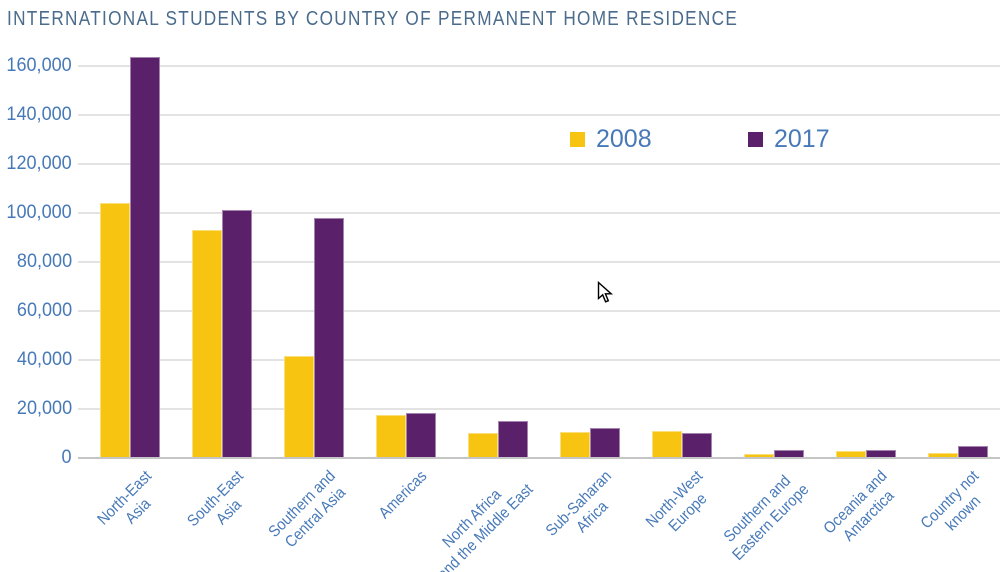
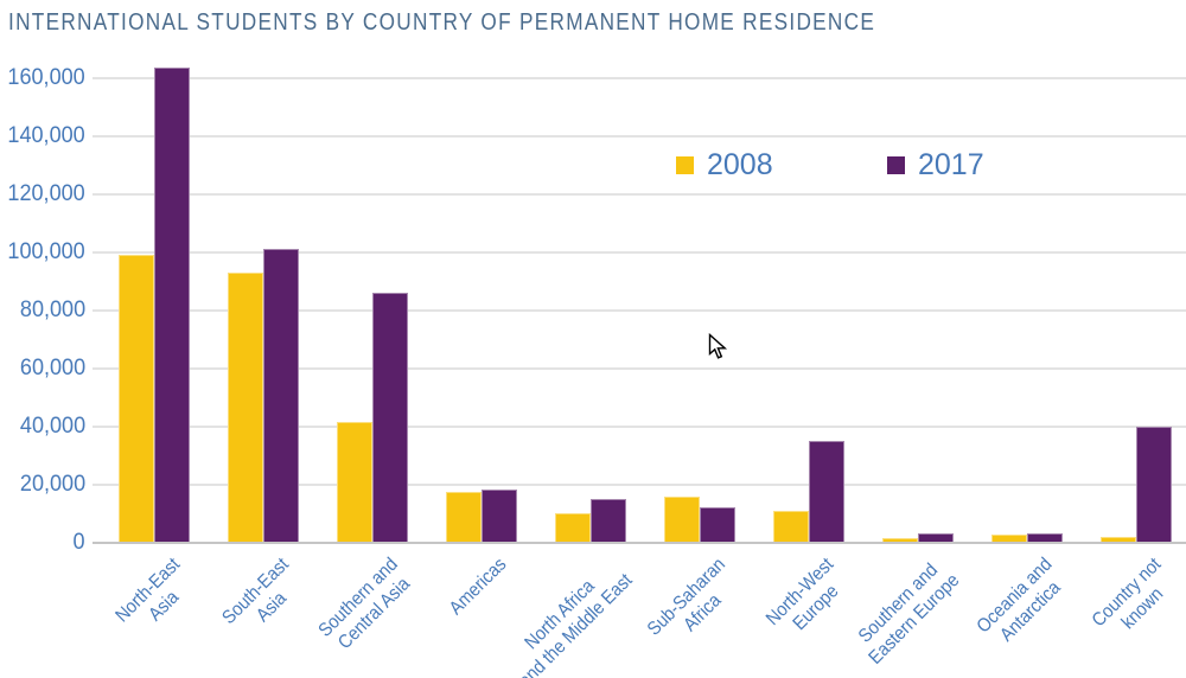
2008/North-East Asia: 104000 -> 99000
2017/Southern and Central Asia: 98000 -> 86000
2008/Sub-Saharan Africa: 11000 -> 16000
2017/North-West Europe: 10000 -> 35000
2017/Country not known: 5000 -> 40000
